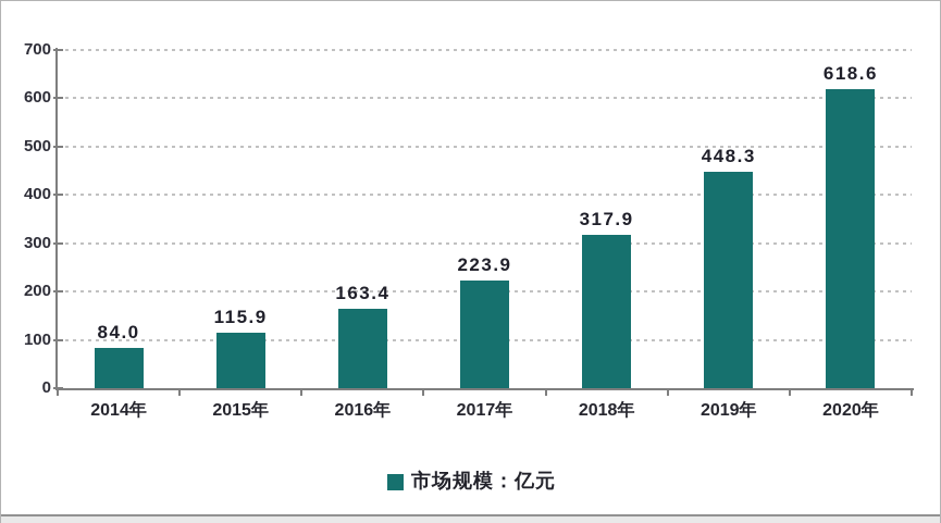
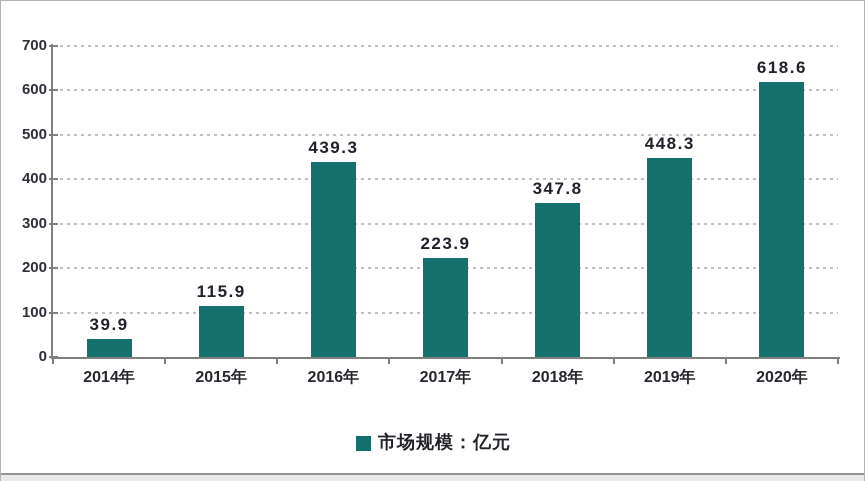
2014年: 84.0 -> 39.9
2016年: 163.4 -> 439.3
2018年: 317.9 -> 347.8
